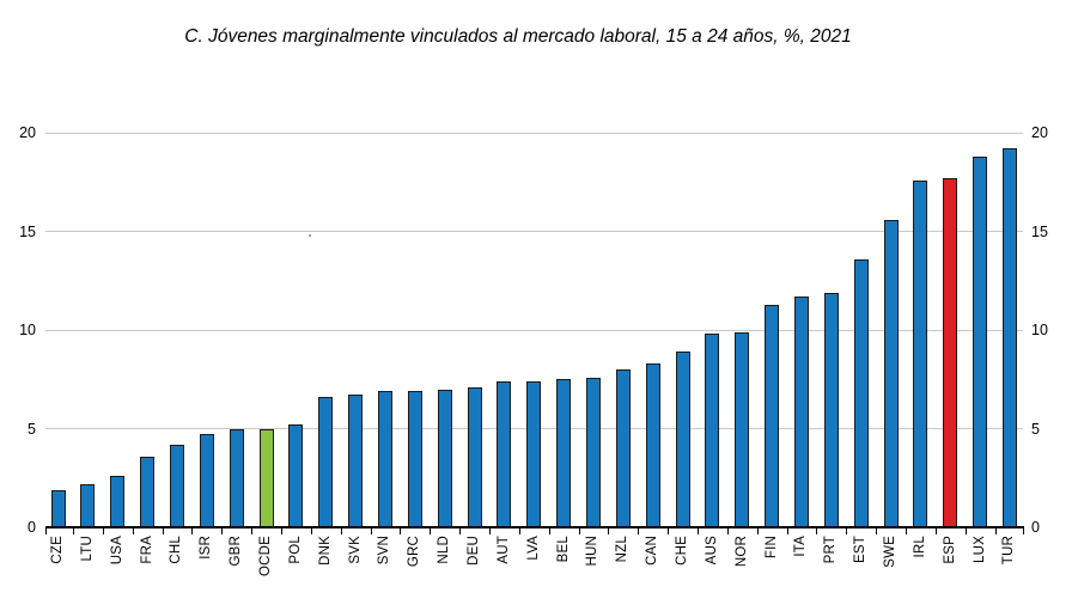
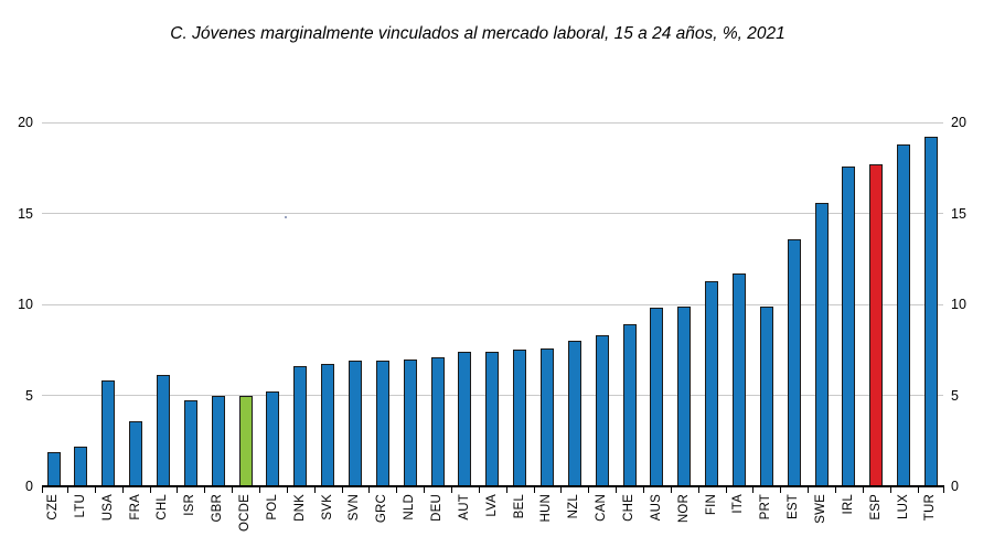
USA: 2.6 -> 5.8
CHL: 4.2 -> 6.1
PRT: 11.9 -> 9.9
